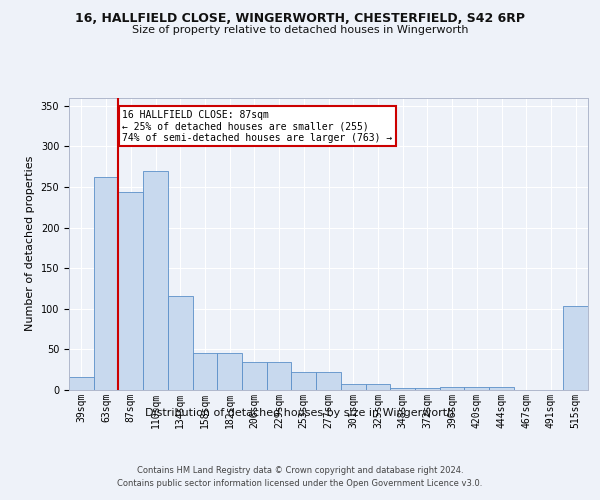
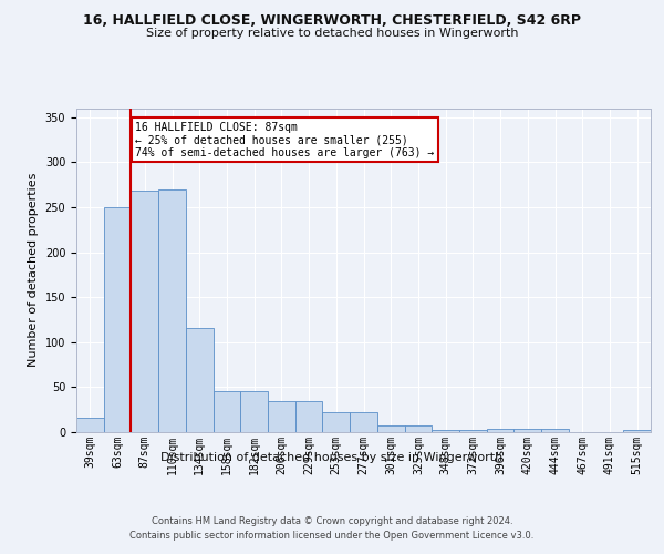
63sqm: 262 -> 250
87sqm: 244 -> 268
515sqm: 104 -> 3
